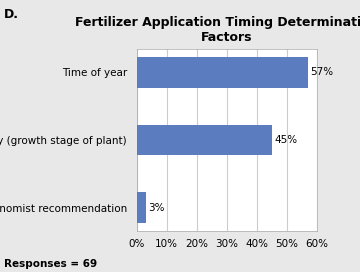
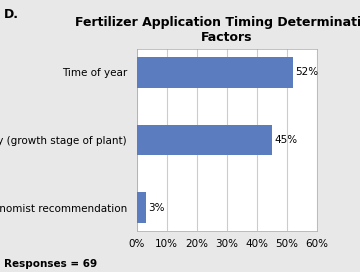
Time of year: 57% -> 52%
